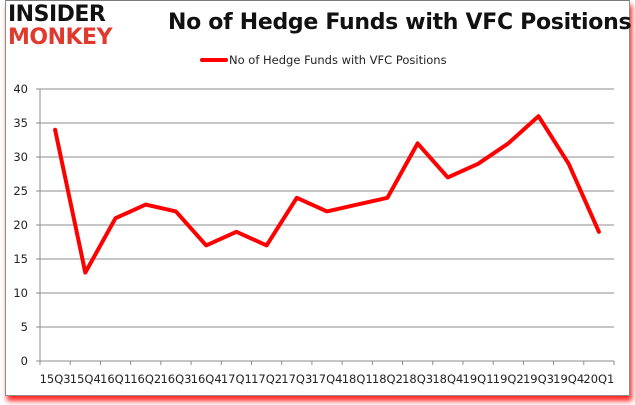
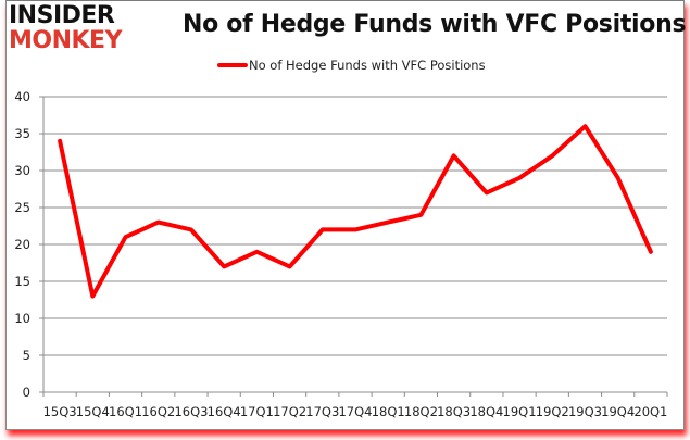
17Q3: 24 -> 22
